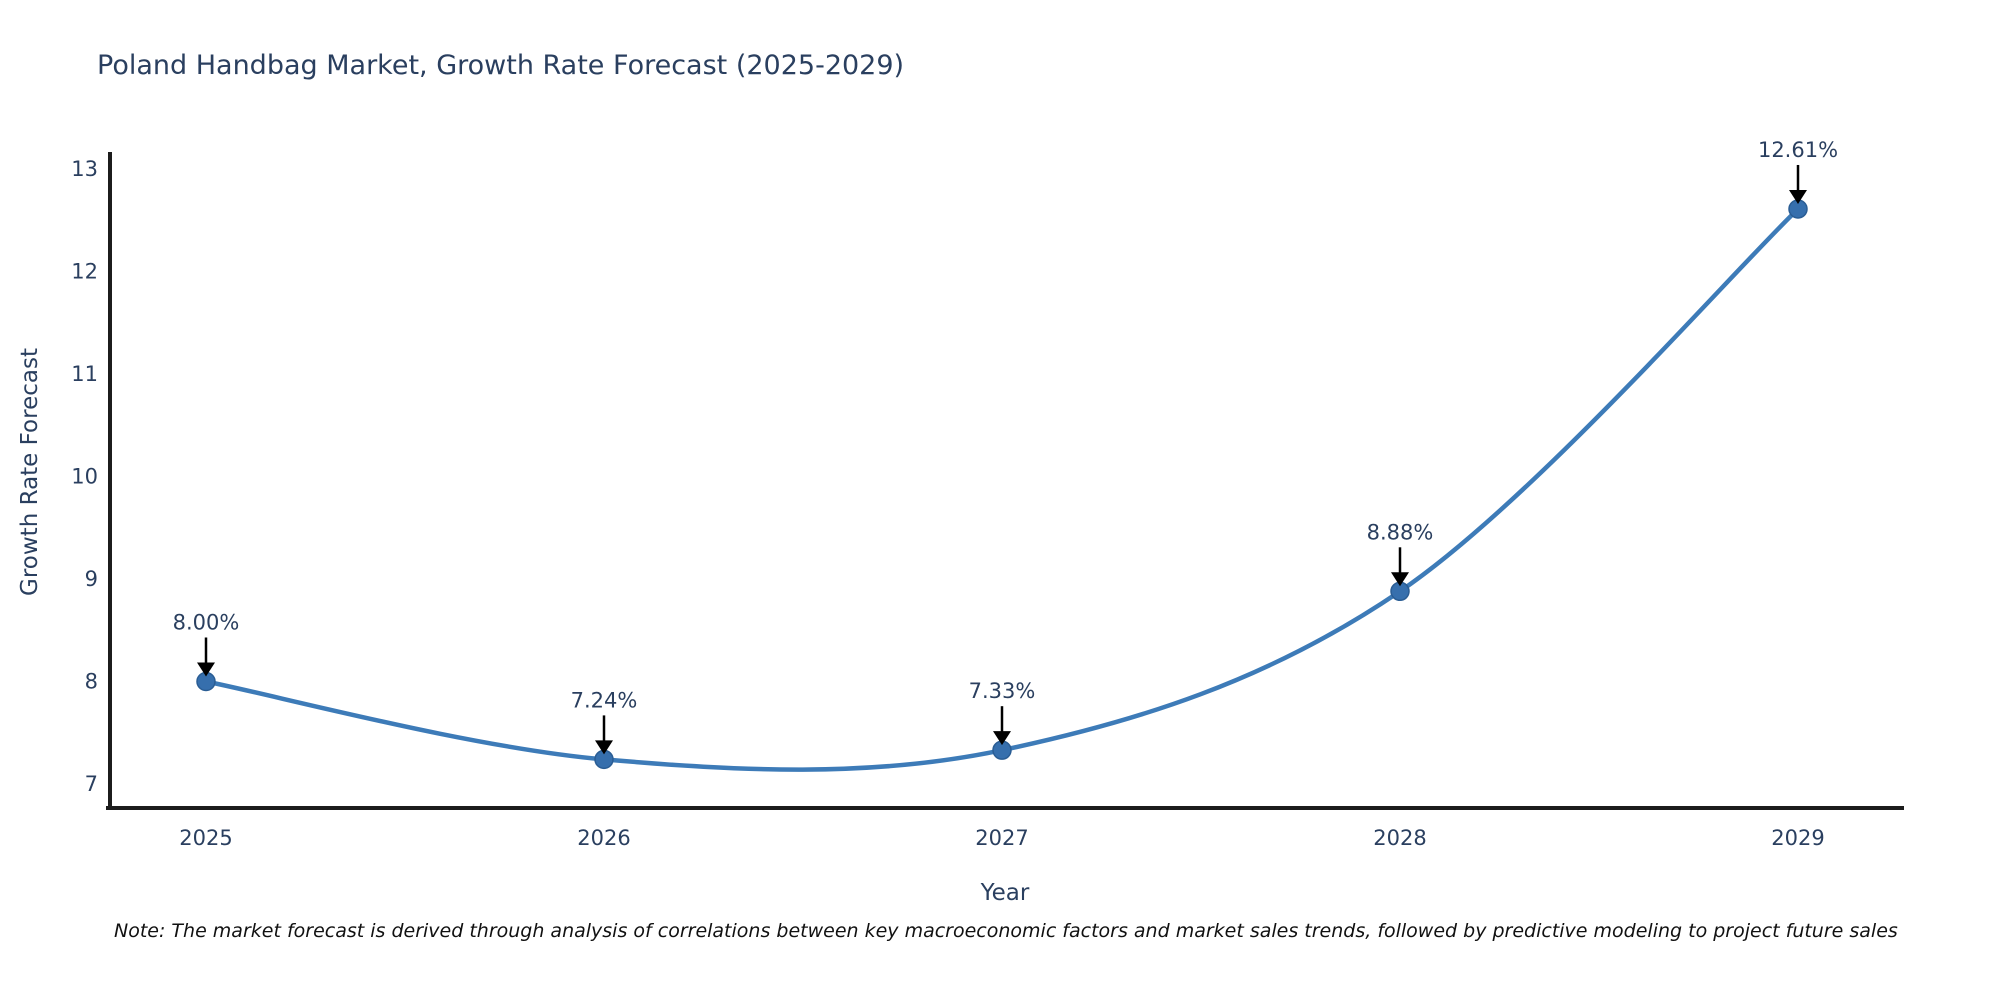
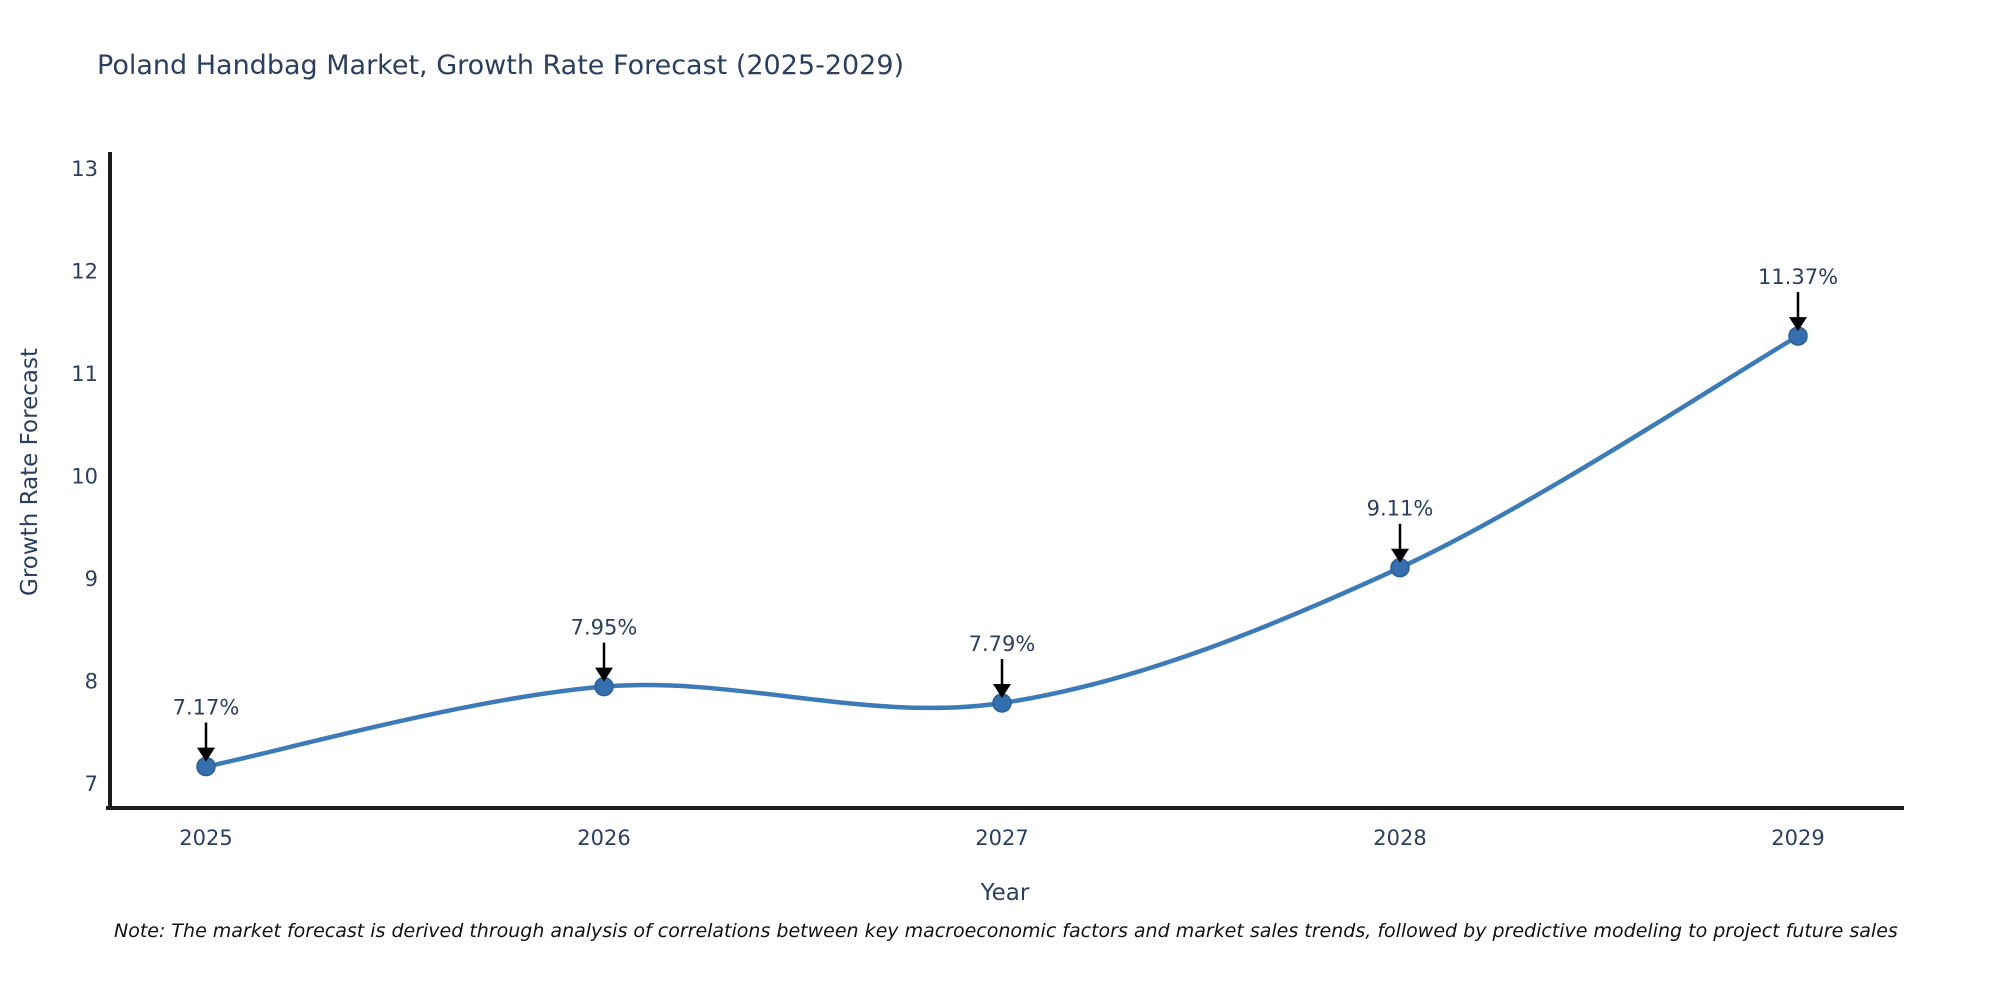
2025: 8.00% -> 7.17%
2026: 7.24% -> 7.95%
2027: 7.33% -> 7.79%
2028: 8.88% -> 9.11%
2029: 12.61% -> 11.37%
